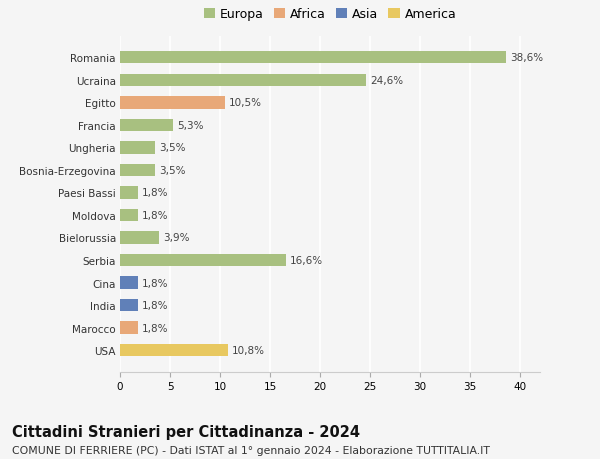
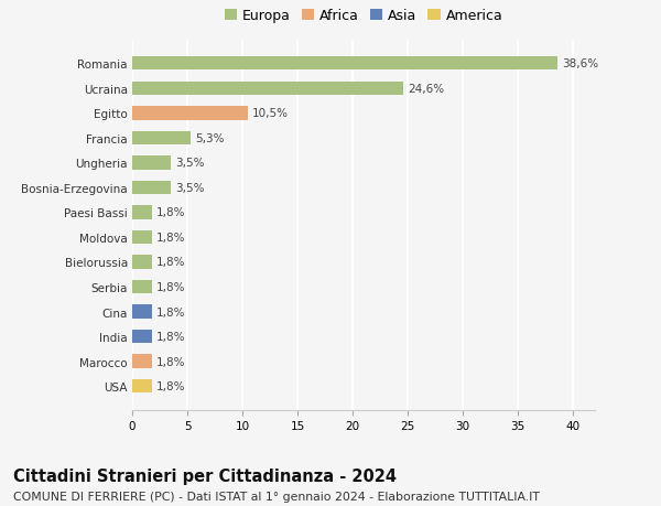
Bielorussia: 3,9% -> 1,8%
Serbia: 16,6% -> 1,8%
USA: 10,8% -> 1,8%
